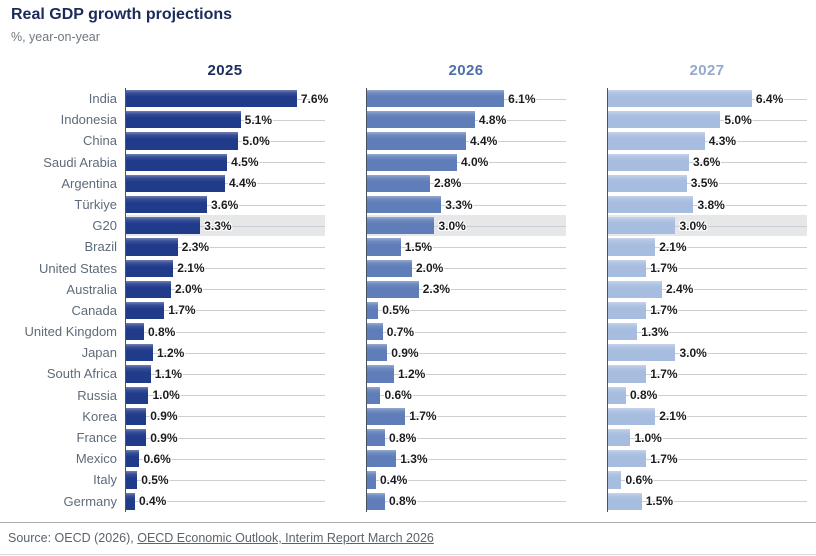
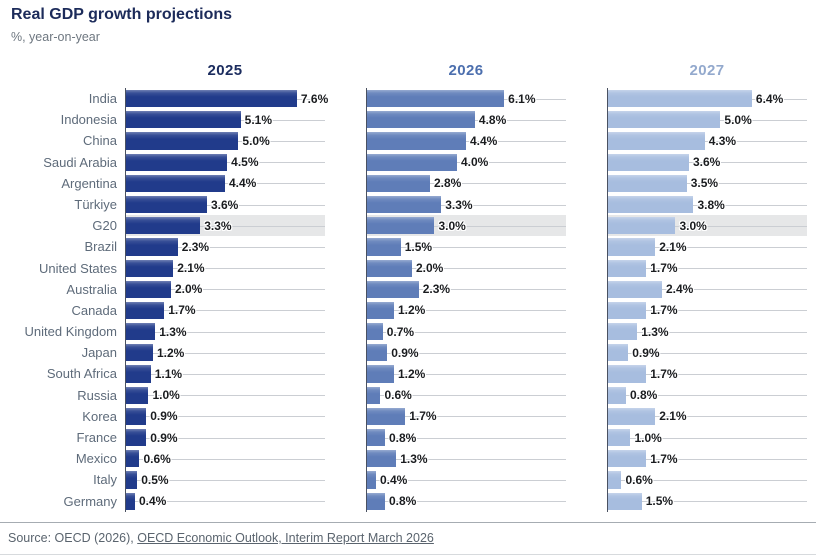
2026/Canada: 0.5% -> 1.2%
2025/United Kingdom: 0.8% -> 1.3%
2027/Japan: 3.0% -> 0.9%
